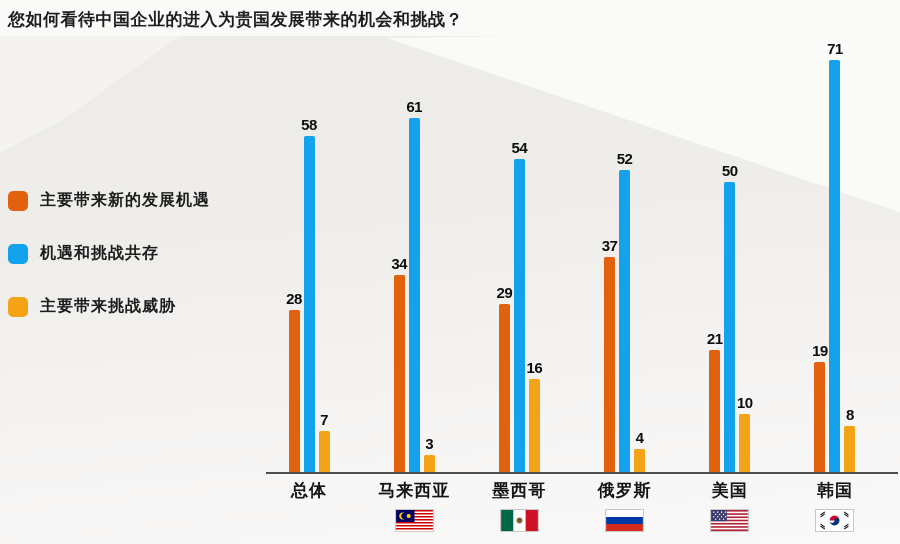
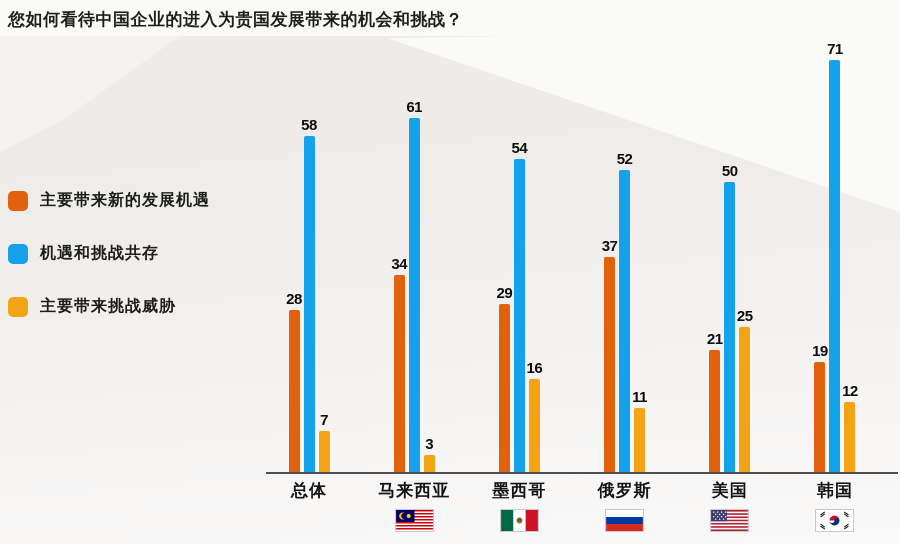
主要带来挑战威胁/俄罗斯: 4 -> 11
主要带来挑战威胁/美国: 10 -> 25
主要带来挑战威胁/韩国: 8 -> 12
